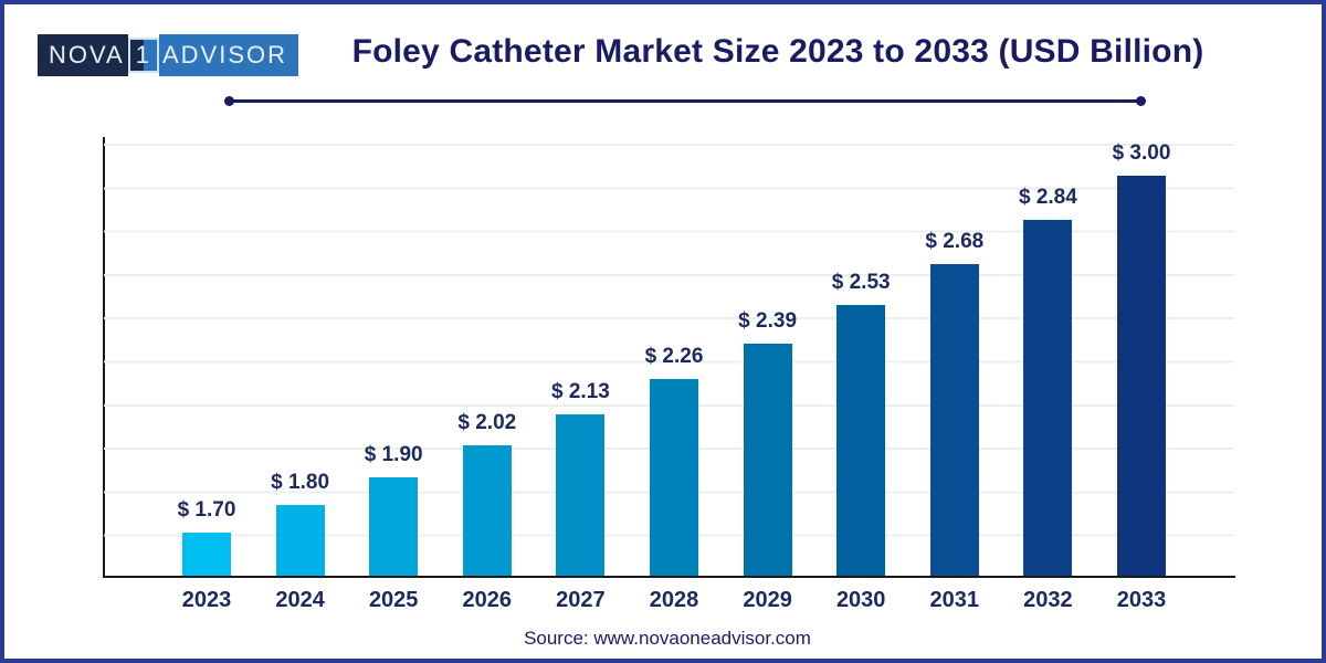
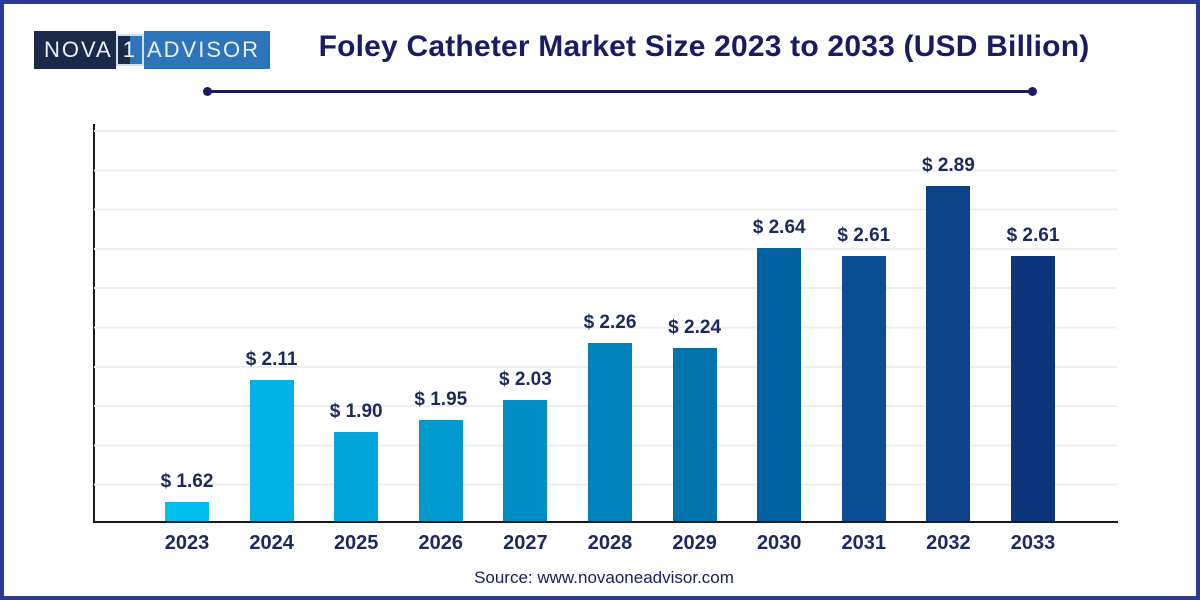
2023: 1.70 -> 1.62
2024: 1.80 -> 2.11
2026: 2.02 -> 1.95
2027: 2.13 -> 2.03
2029: 2.39 -> 2.24
2030: 2.53 -> 2.64
2031: 2.68 -> 2.61
2032: 2.84 -> 2.89
2033: 3.00 -> 2.61
